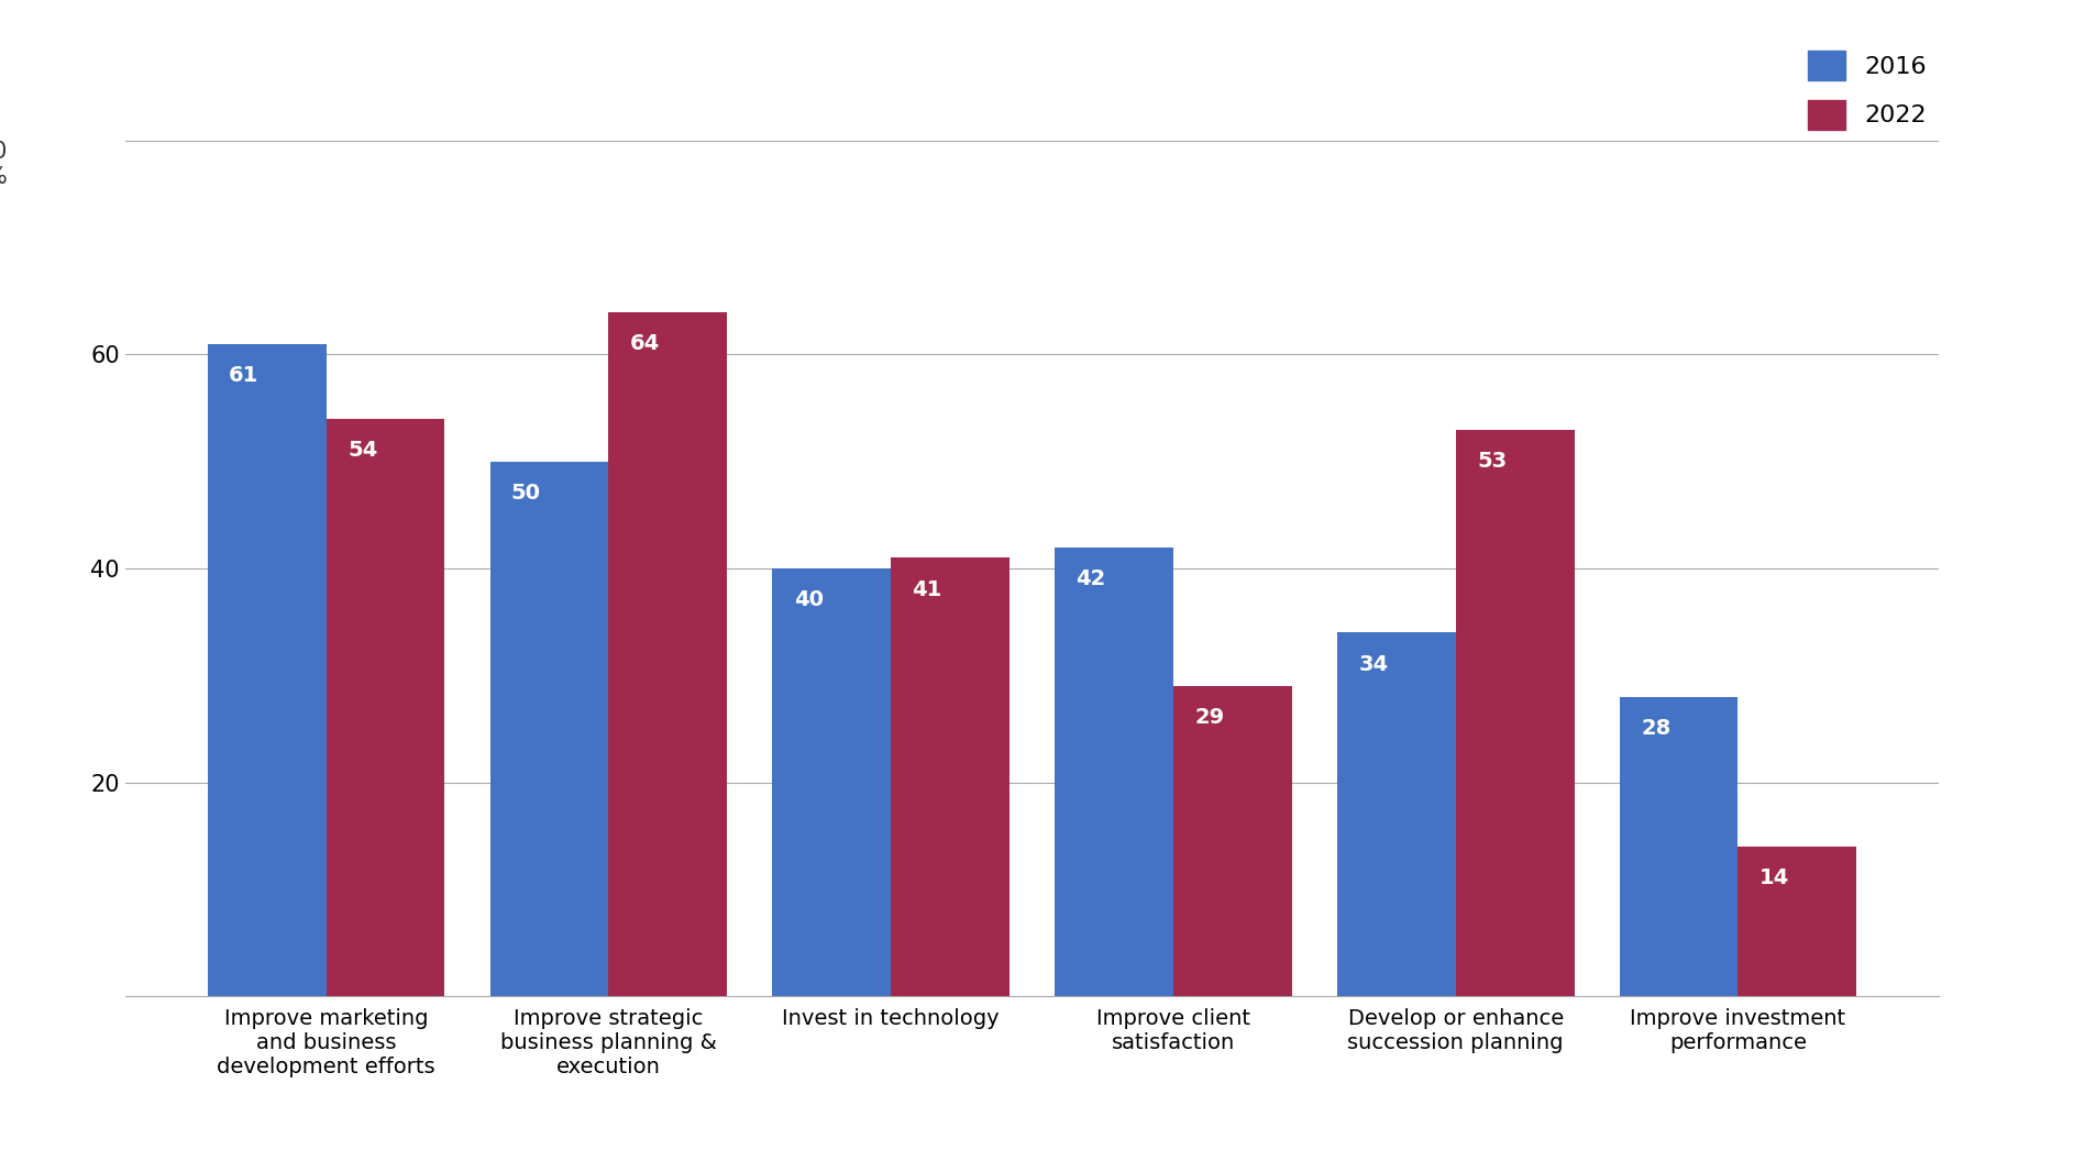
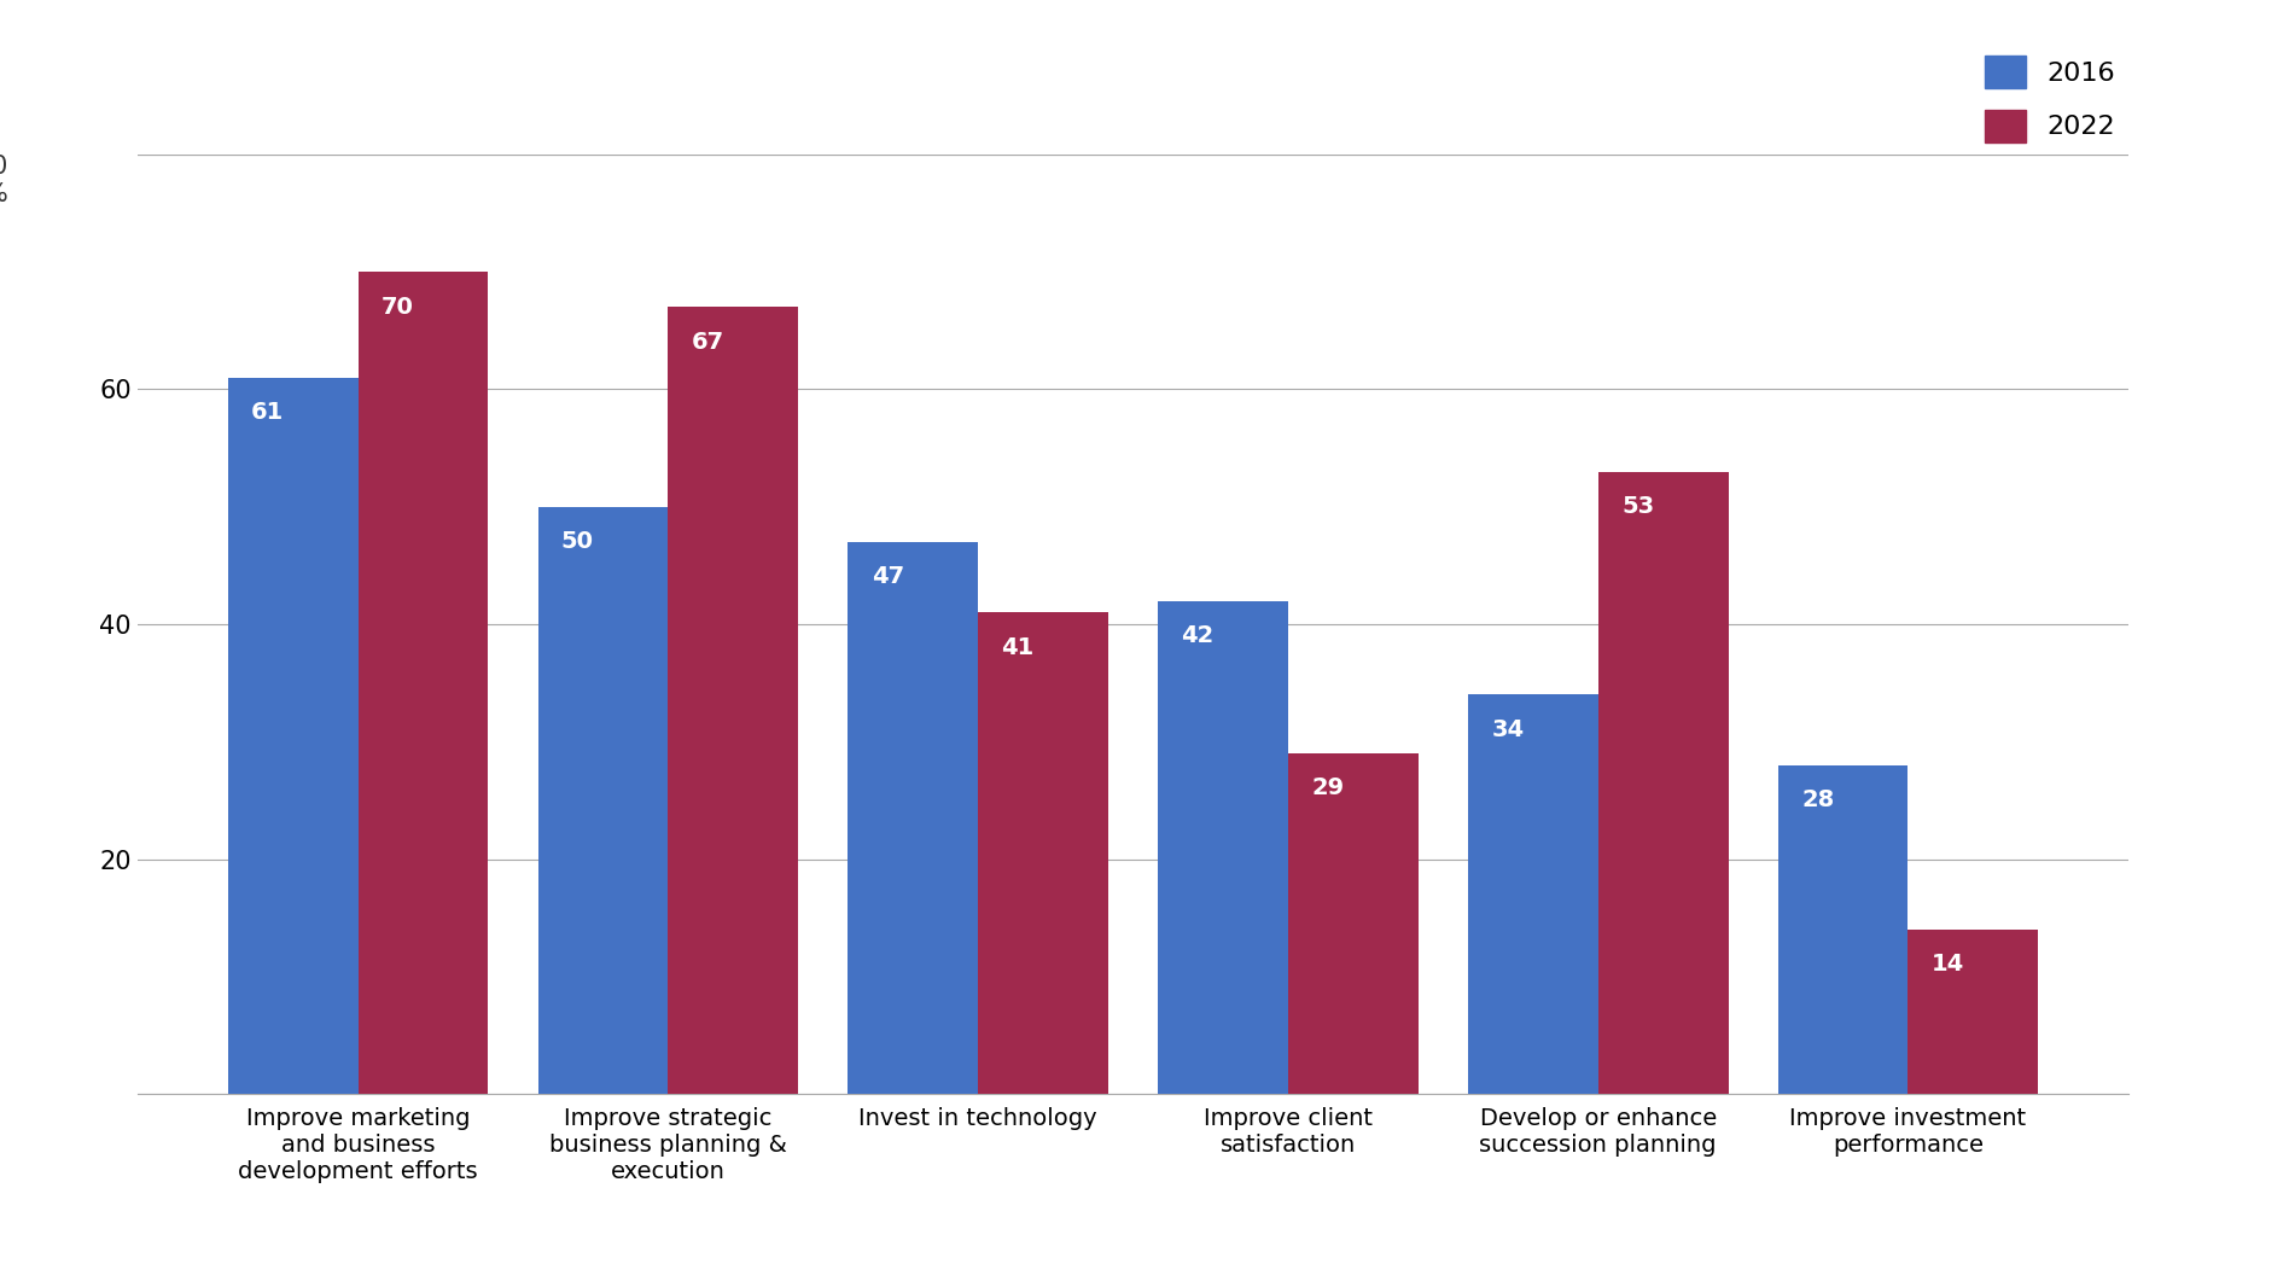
2022/Improve marketing and business development efforts: 54 -> 70
2022/Improve strategic business planning & execution: 64 -> 67
2016/Invest in technology: 40 -> 47
